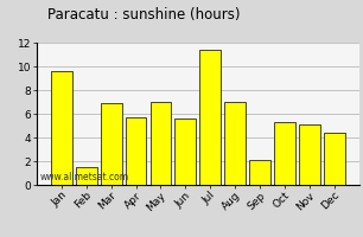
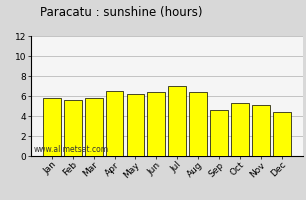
Jan: 9.6 -> 5.8
Feb: 1.5 -> 5.6
Mar: 6.9 -> 5.8
Apr: 5.7 -> 6.5
May: 7.0 -> 6.2
Jun: 5.6 -> 6.4
Jul: 11.4 -> 7.0
Aug: 7.0 -> 6.4
Sep: 2.1 -> 4.6
